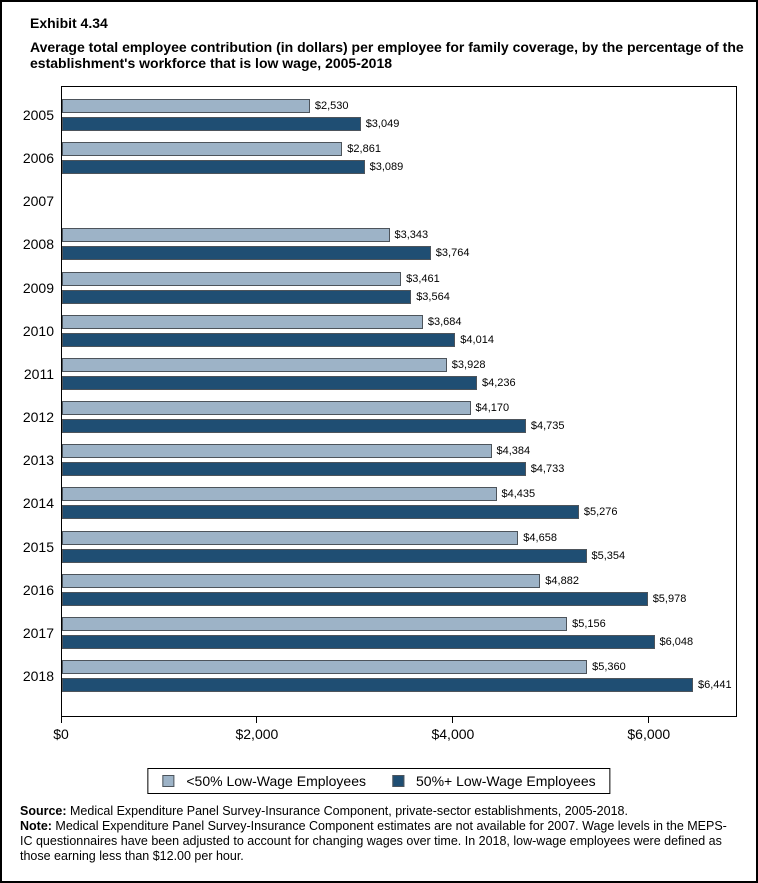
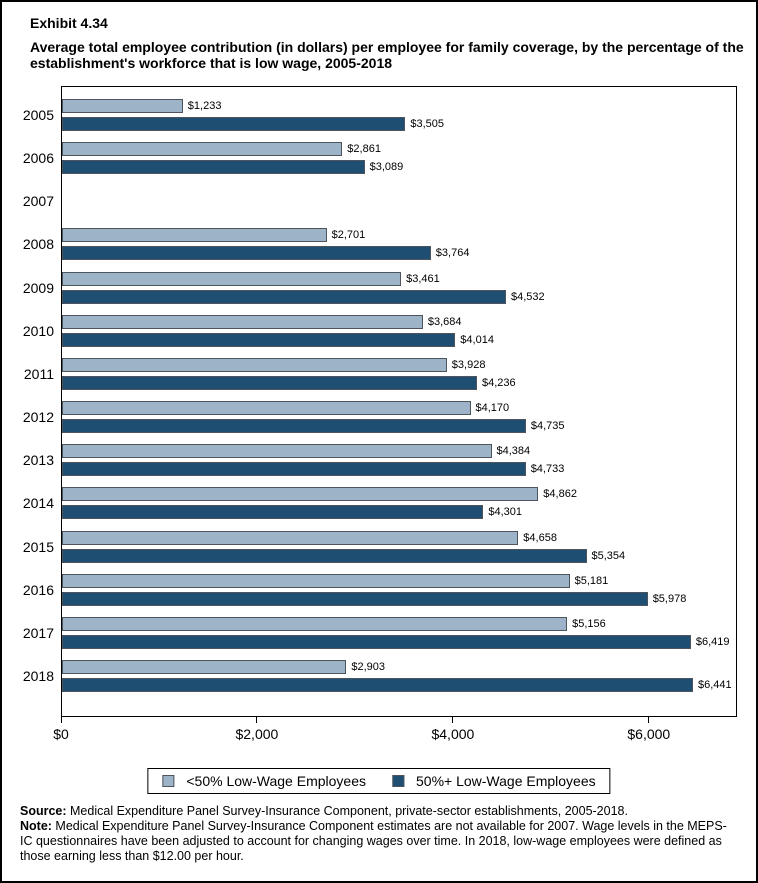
<50% Low-Wage Employees/2005: $2,530 -> $1,233
50%+ Low-Wage Employees/2005: $3,049 -> $3,505
<50% Low-Wage Employees/2008: $3,343 -> $2,701
50%+ Low-Wage Employees/2009: $3,564 -> $4,532
<50% Low-Wage Employees/2014: $4,435 -> $4,862
50%+ Low-Wage Employees/2014: $5,276 -> $4,301
<50% Low-Wage Employees/2016: $4,882 -> $5,181
50%+ Low-Wage Employees/2017: $6,048 -> $6,419
<50% Low-Wage Employees/2018: $5,360 -> $2,903
